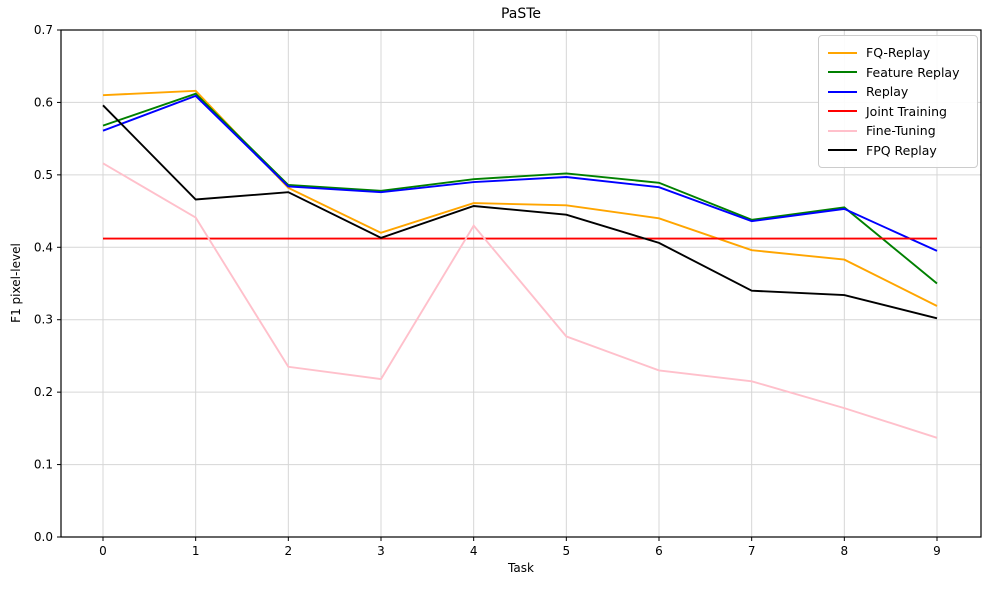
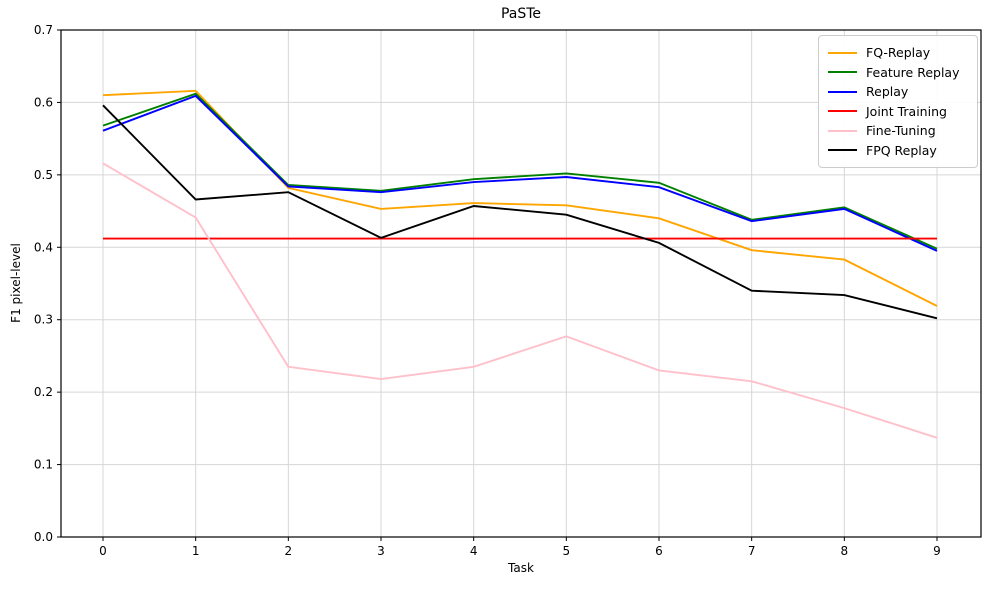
FQ-Replay/3: 0.42 -> 0.45
Fine-Tuning/4: 0.43 -> 0.23
Feature Replay/9: 0.35 -> 0.40
